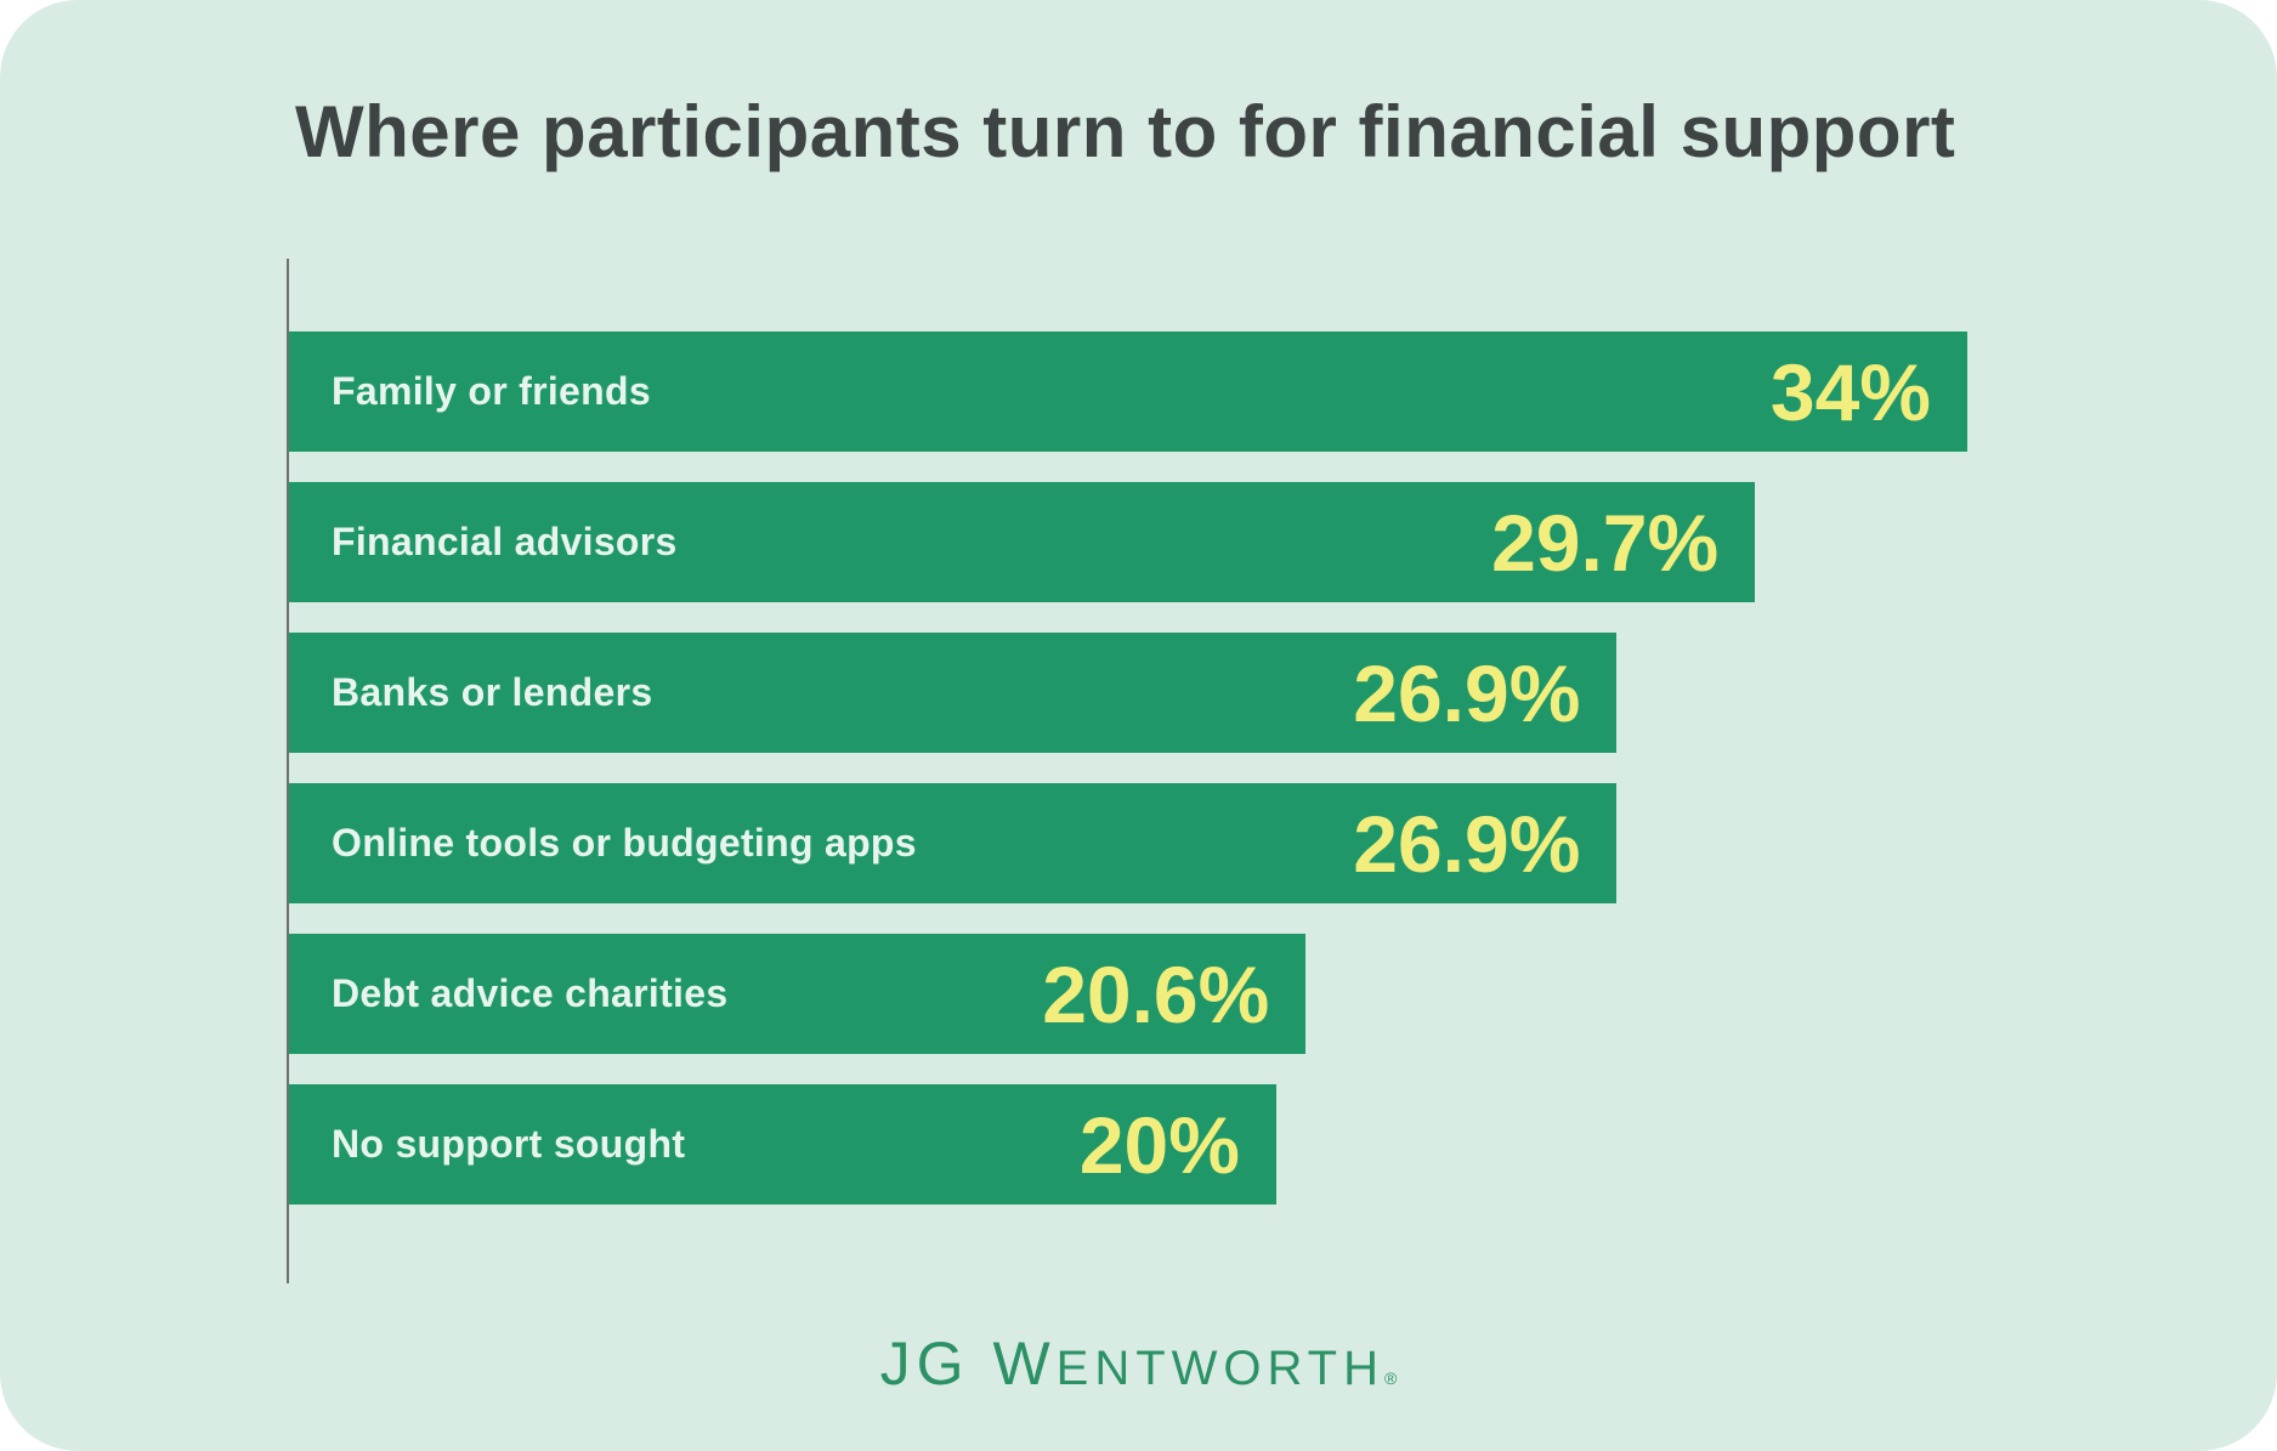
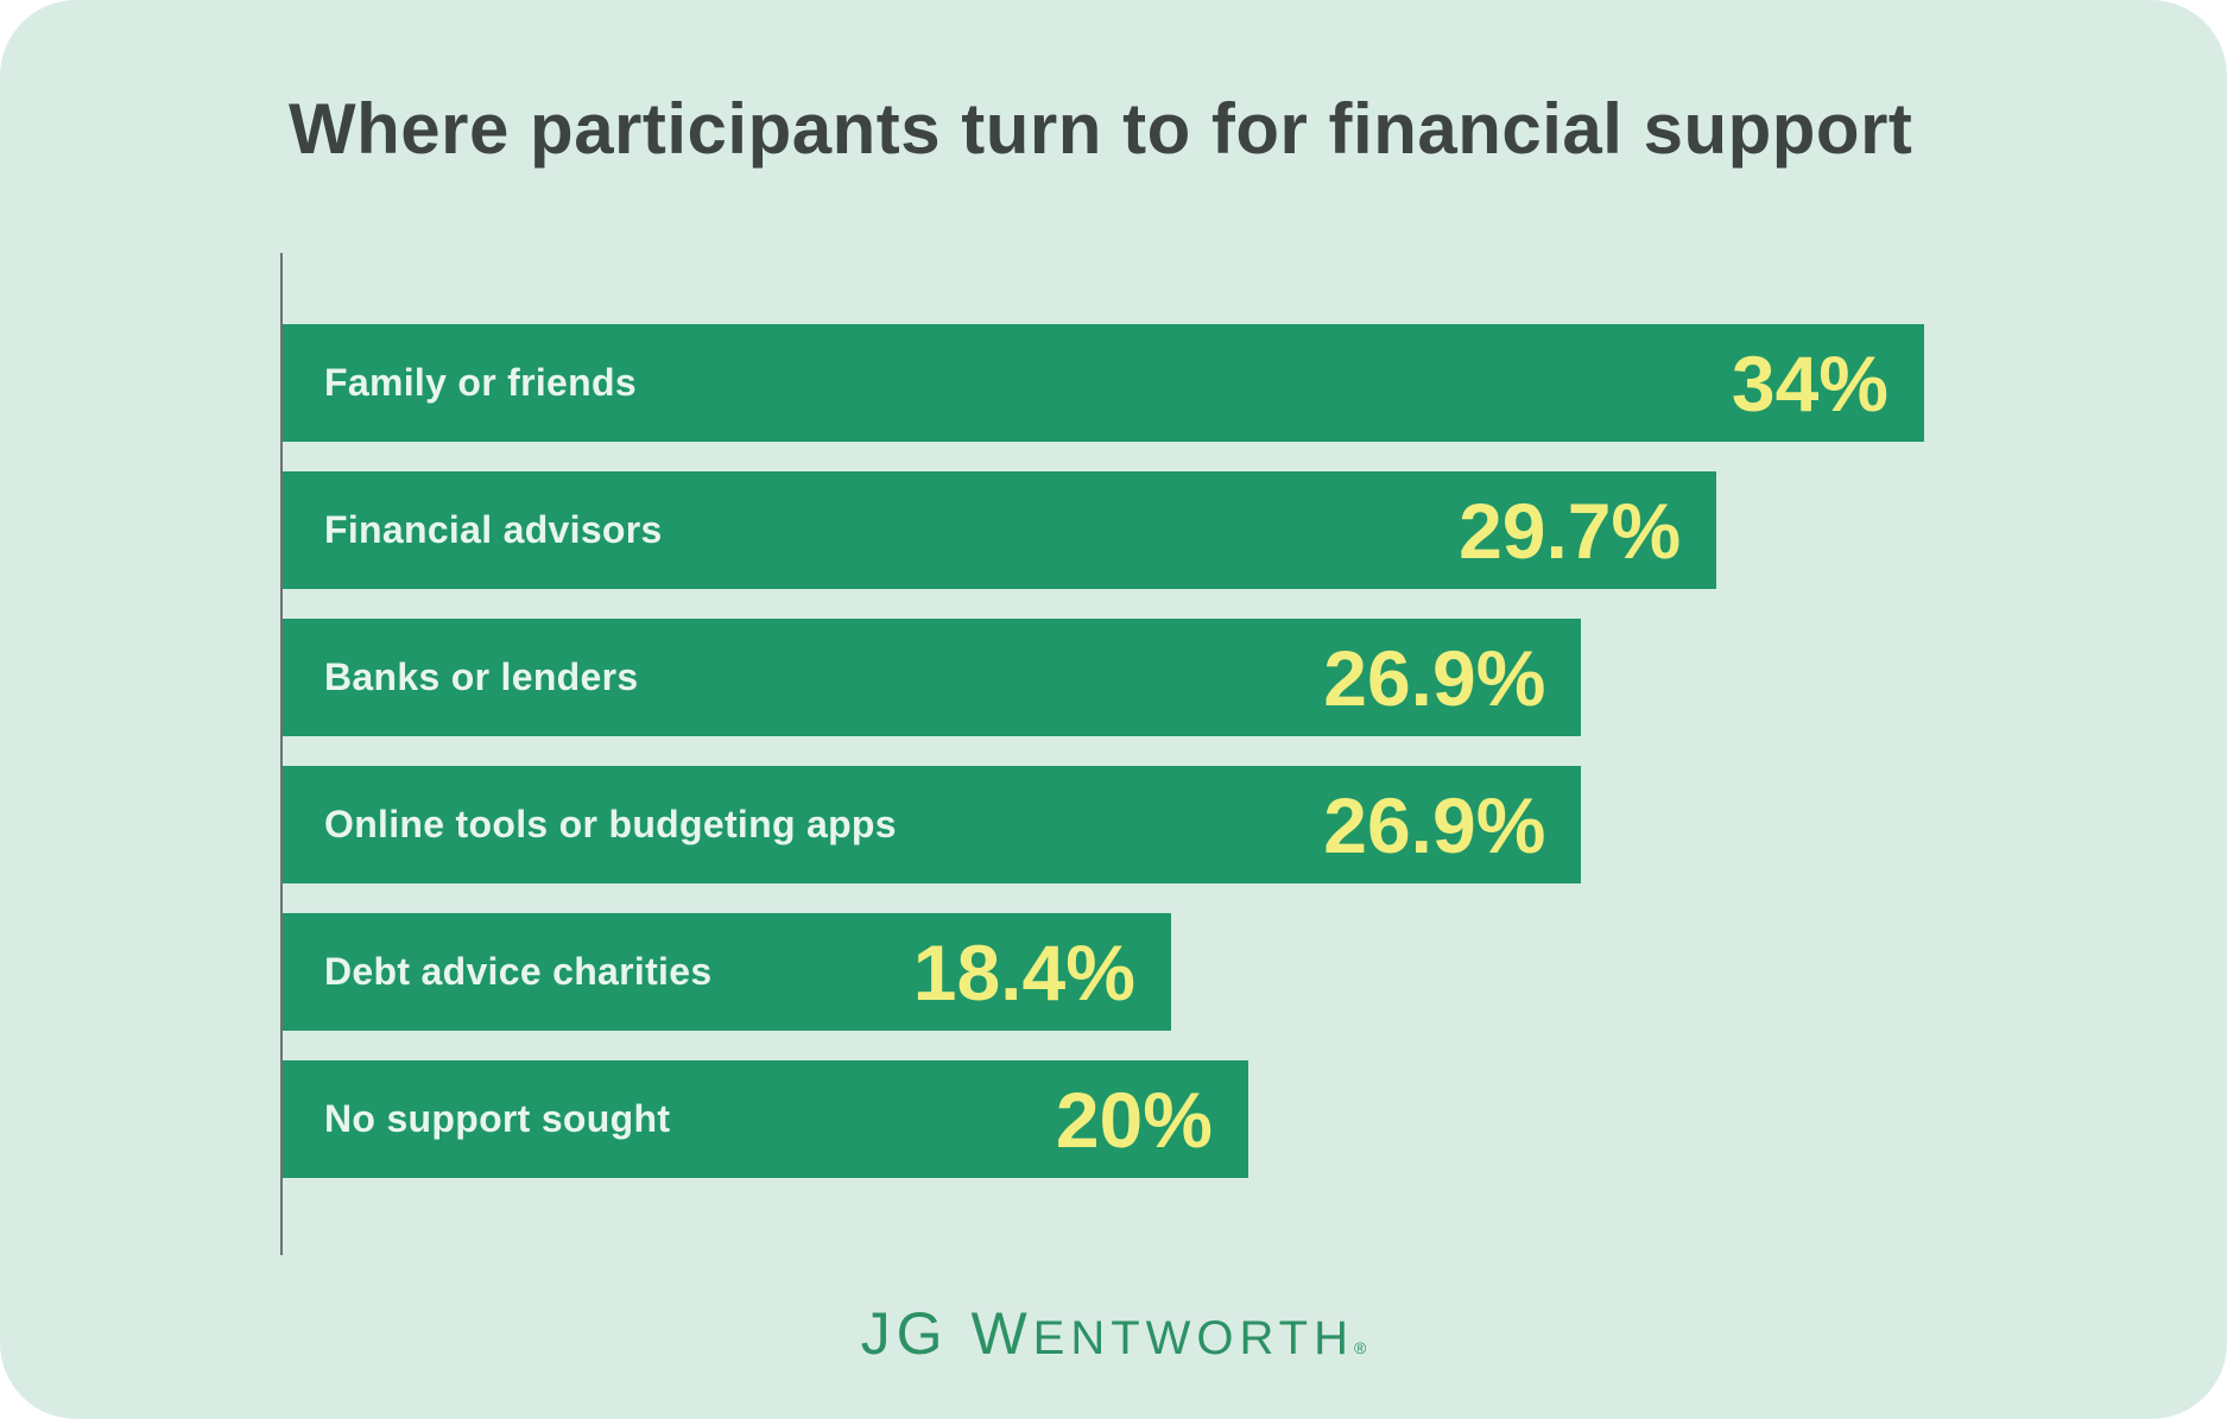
Debt advice charities: 20.6% -> 18.4%
